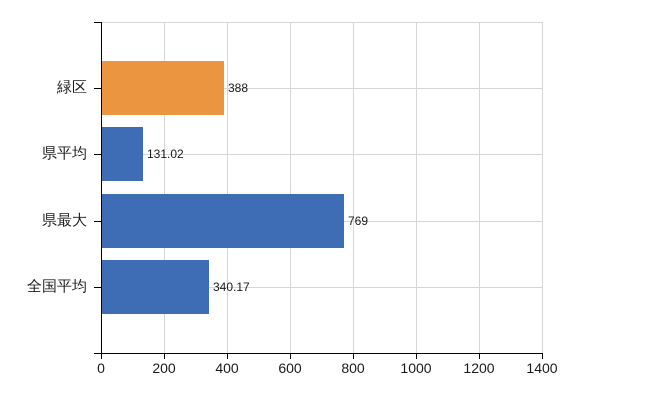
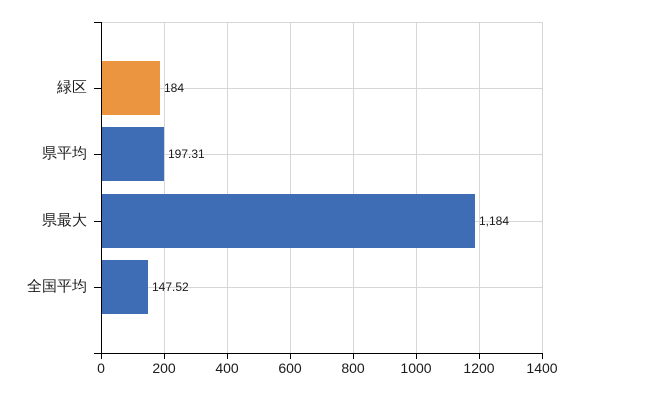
緑区: 388 -> 184
県平均: 131.02 -> 197.31
県最大: 769 -> 1,184
全国平均: 340.17 -> 147.52
